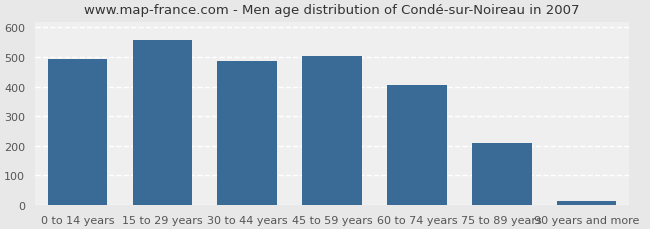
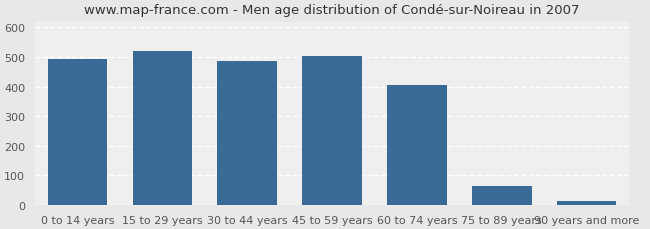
15 to 29 years: 558 -> 520
75 to 89 years: 210 -> 65
